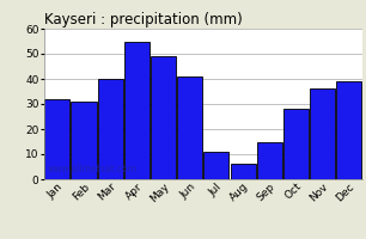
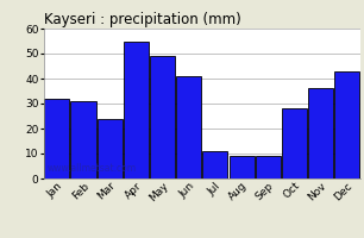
Mar: 40 -> 24
Aug: 6 -> 9
Sep: 15 -> 9
Dec: 39 -> 43
